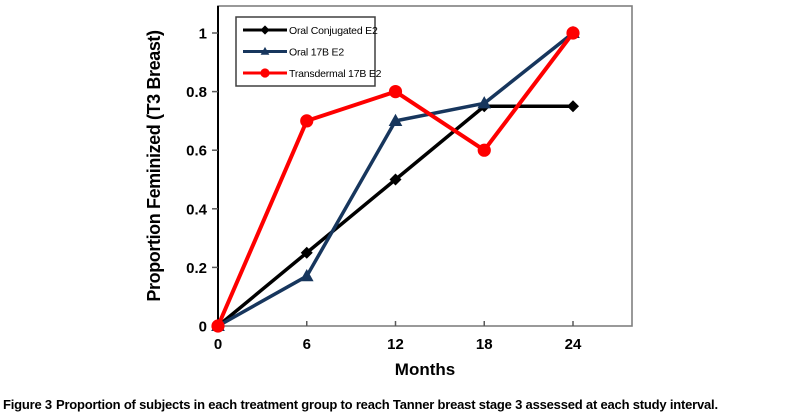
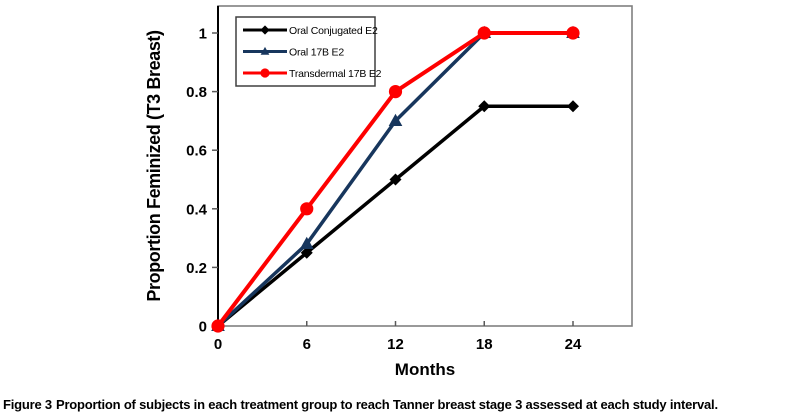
Oral 17B E2/6: 0.17 -> 0.28
Transdermal 17B E2/6: 0.7 -> 0.4
Oral 17B E2/18: 0.76 -> 1.00
Transdermal 17B E2/18: 0.6 -> 1.0
